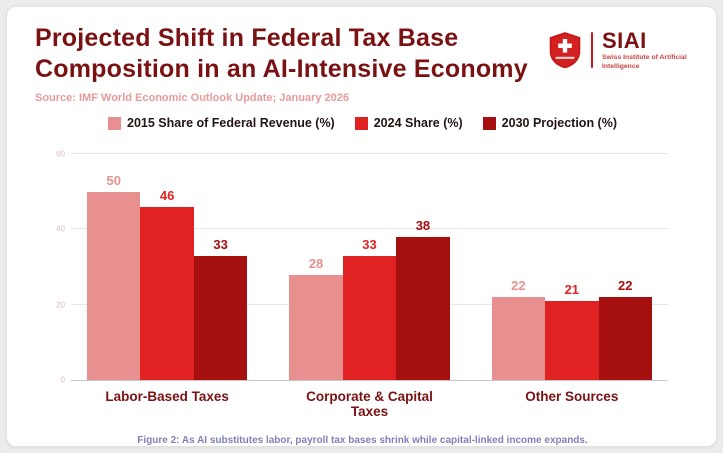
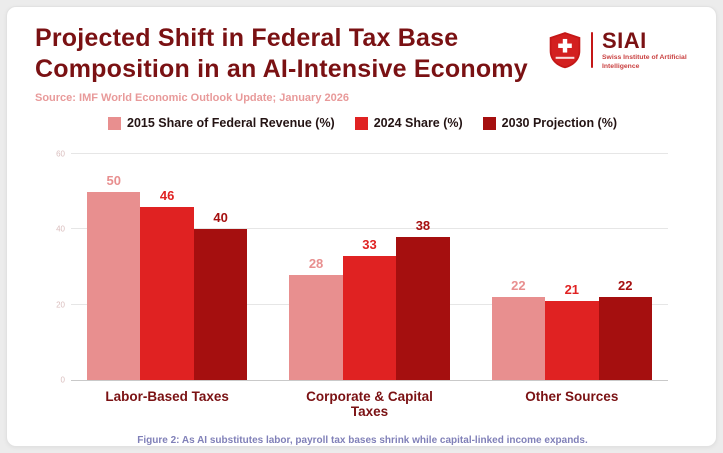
2030 Projection (%)/Labor-Based Taxes: 33 -> 40
